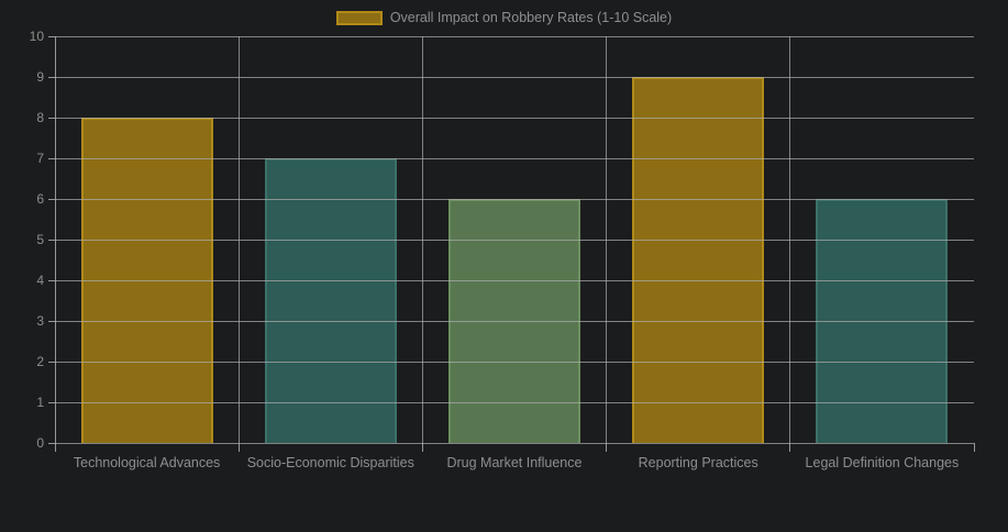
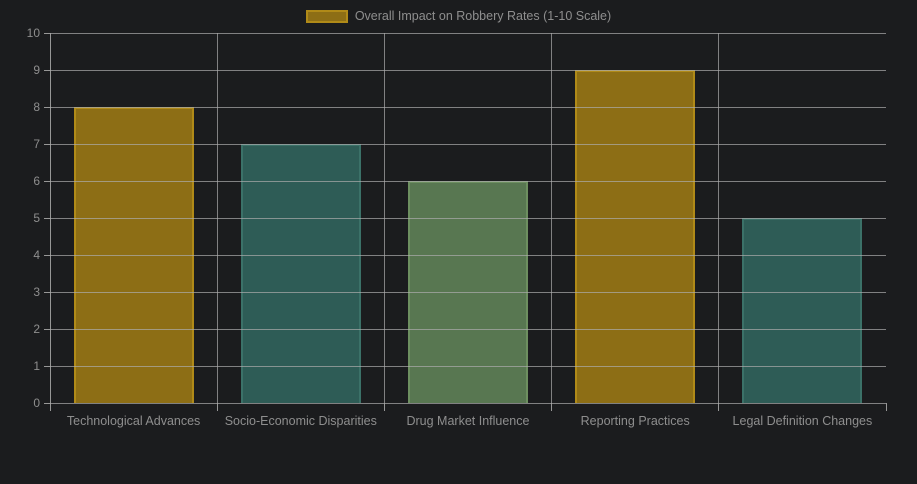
Legal Definition Changes: 6 -> 5
